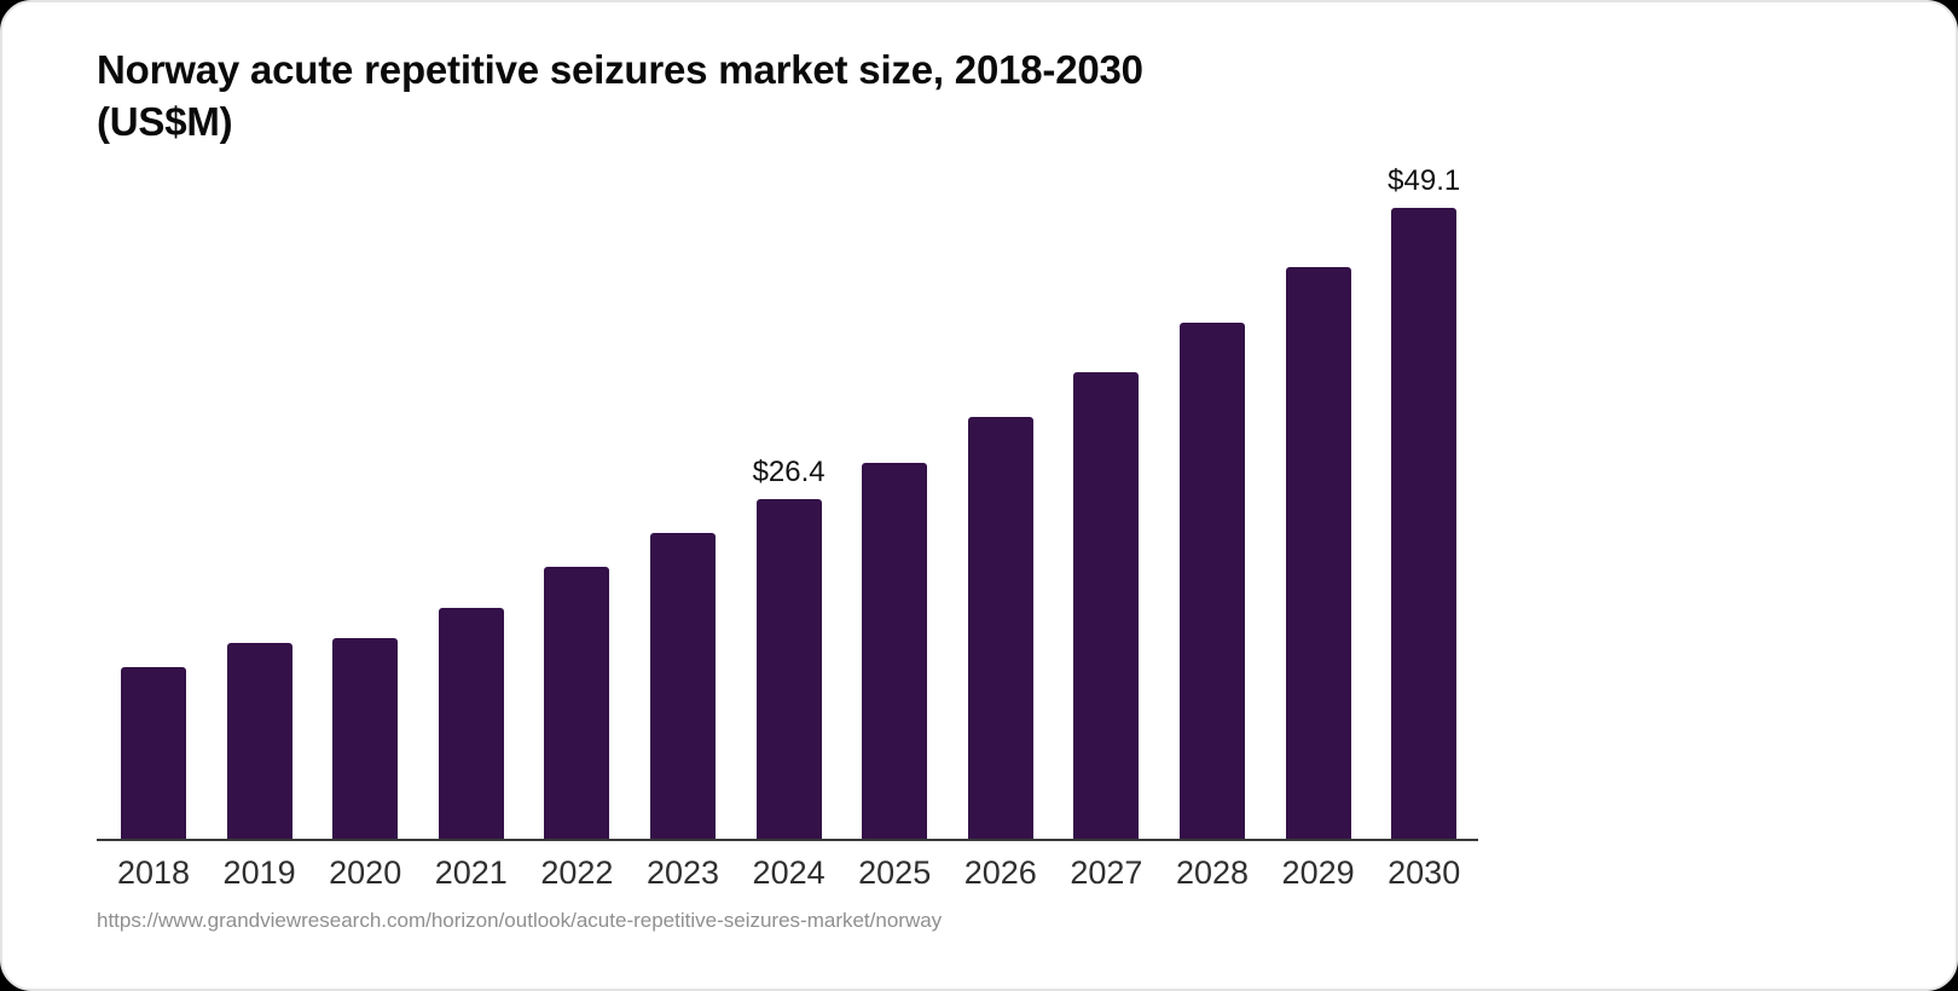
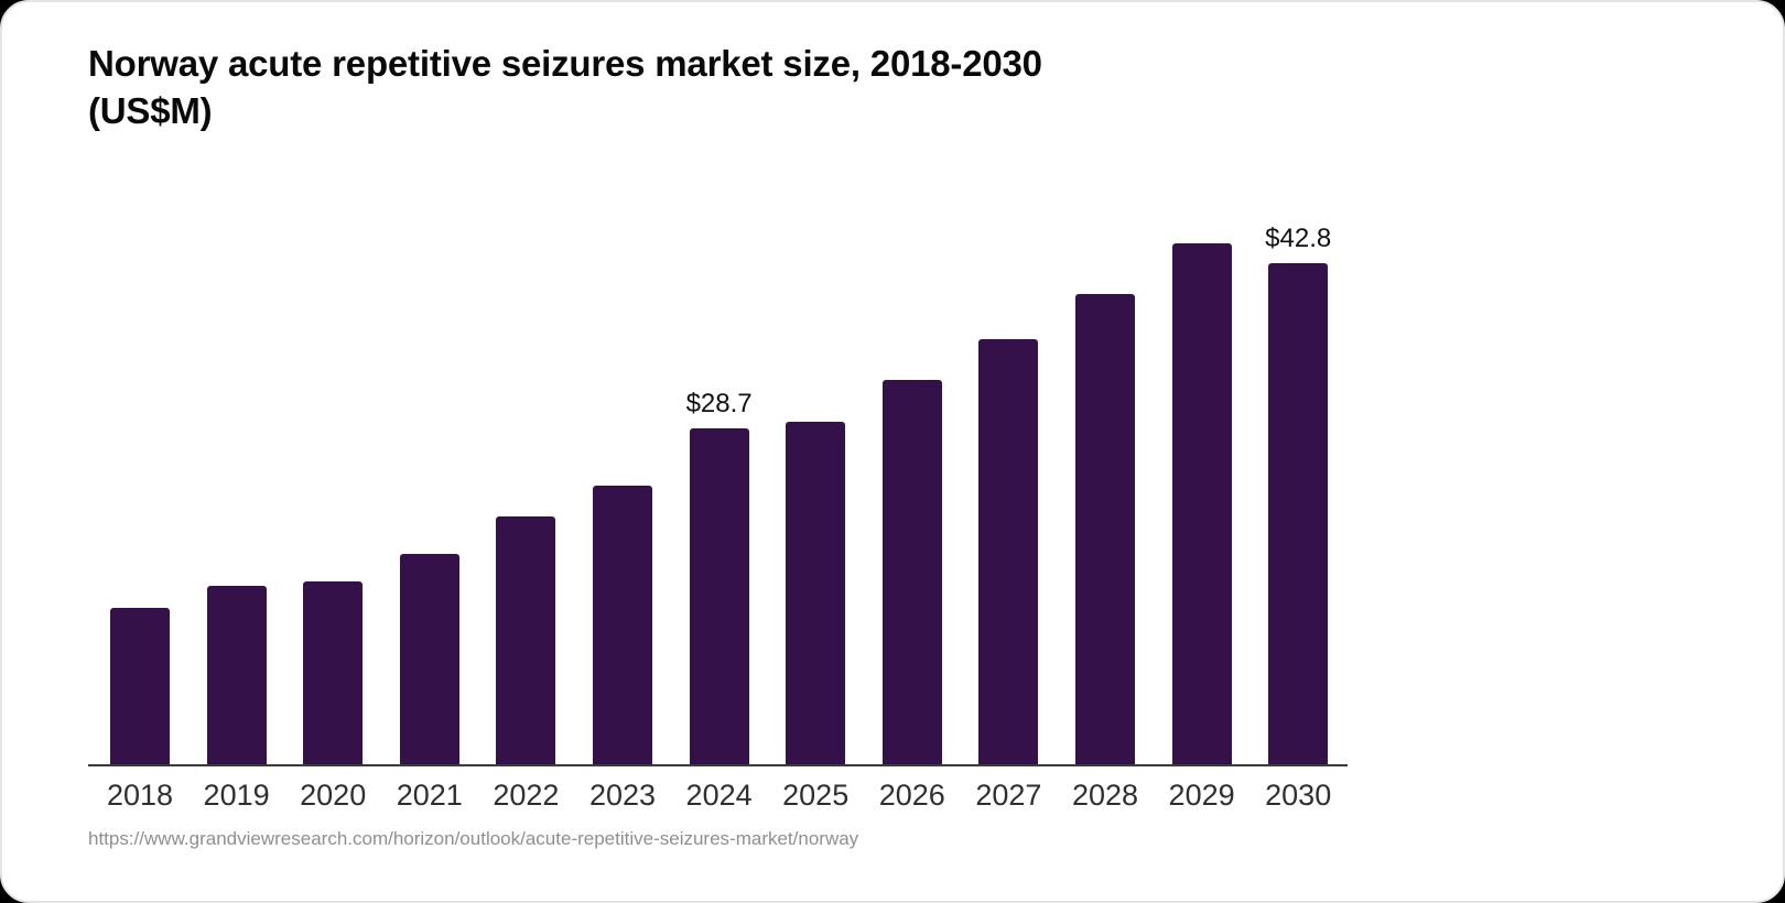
2024: $26.4 -> $28.7
2030: $49.1 -> $42.8
